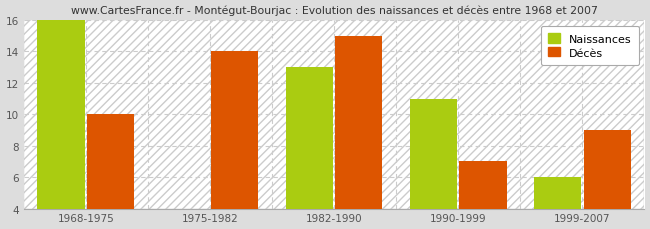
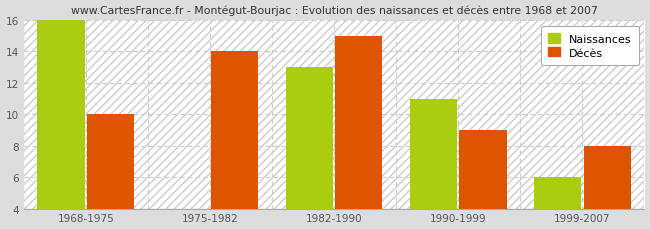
Décès/1990-1999: 7 -> 9
Décès/1999-2007: 9 -> 8
